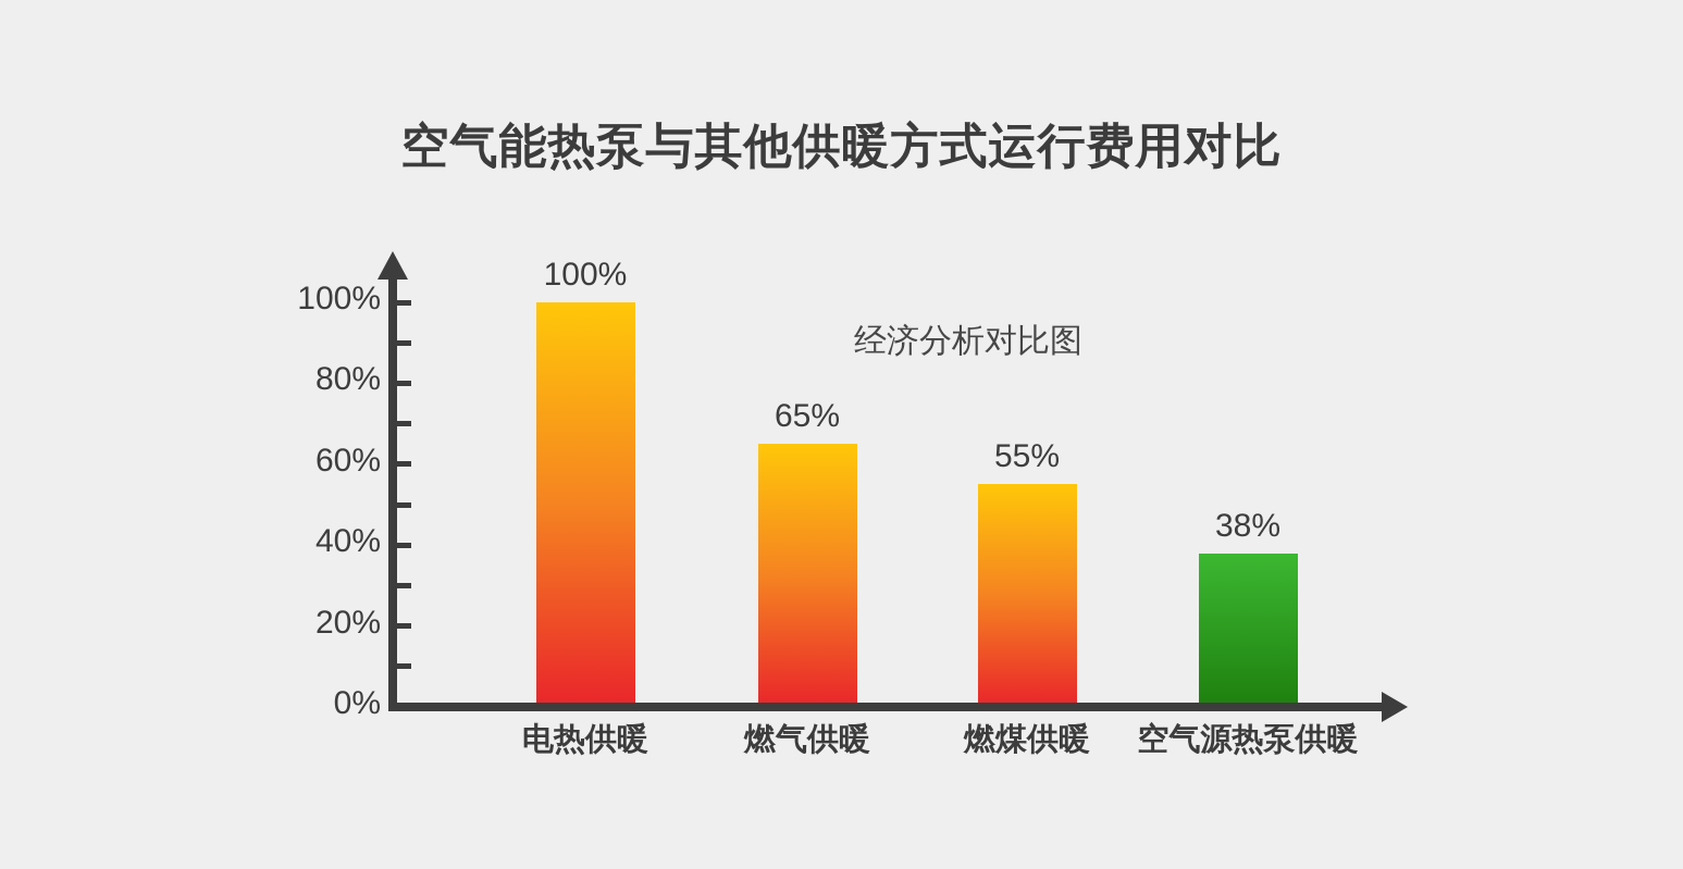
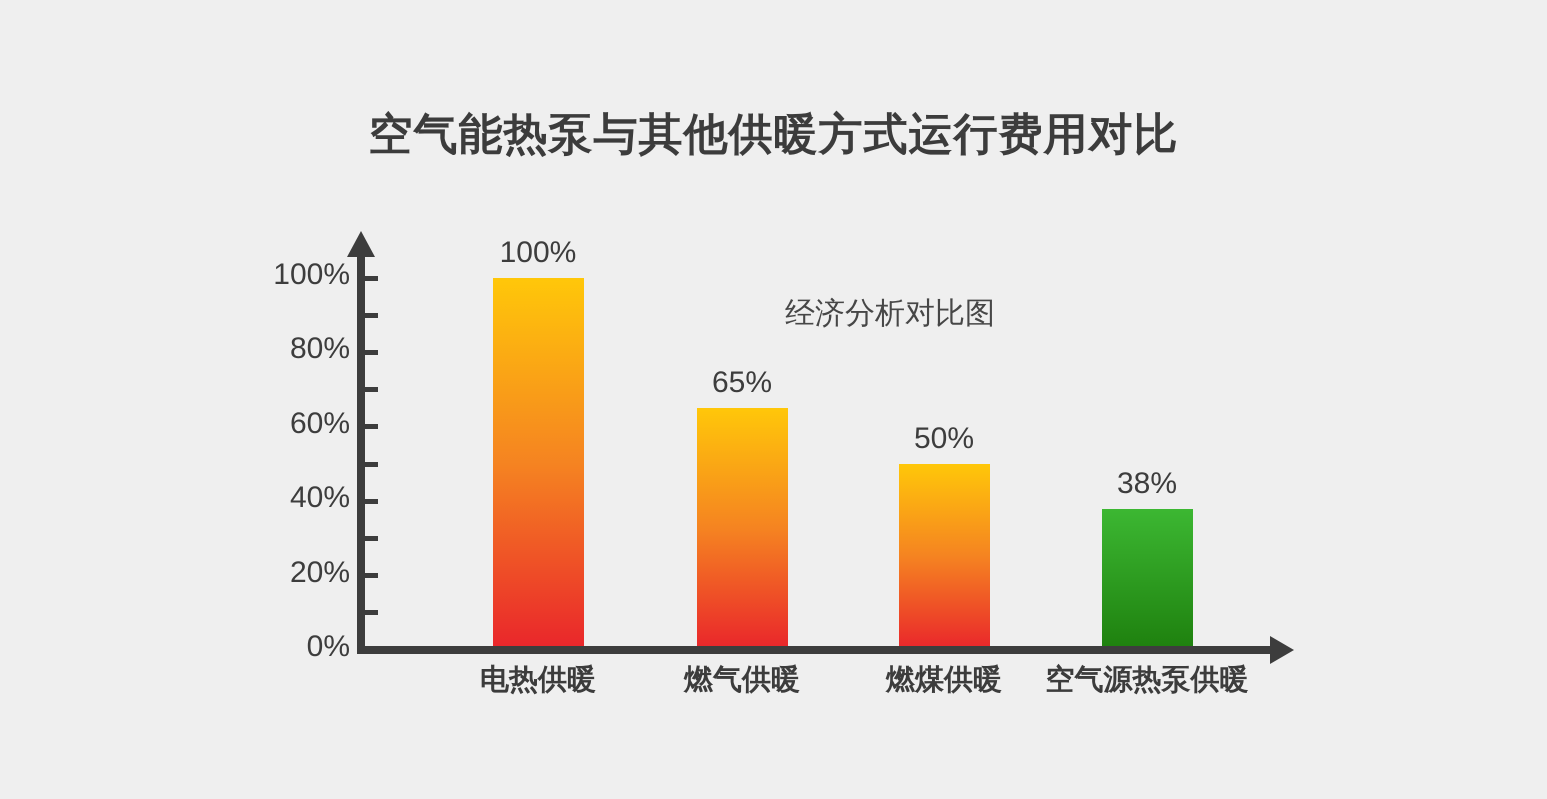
燃煤供暖: 55% -> 50%
